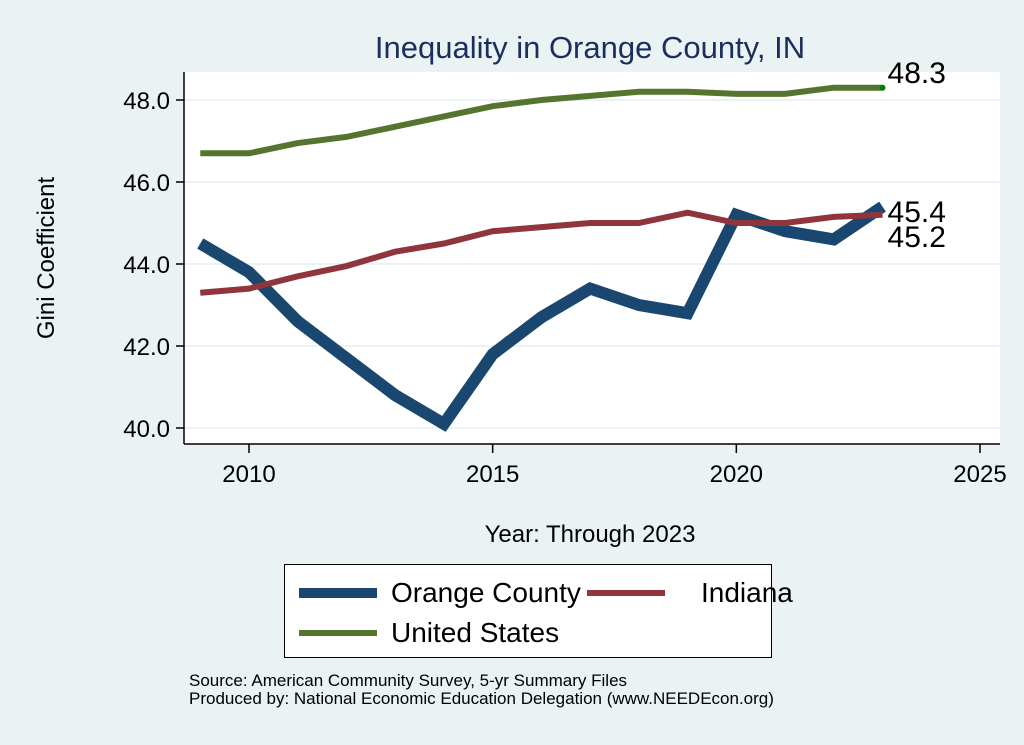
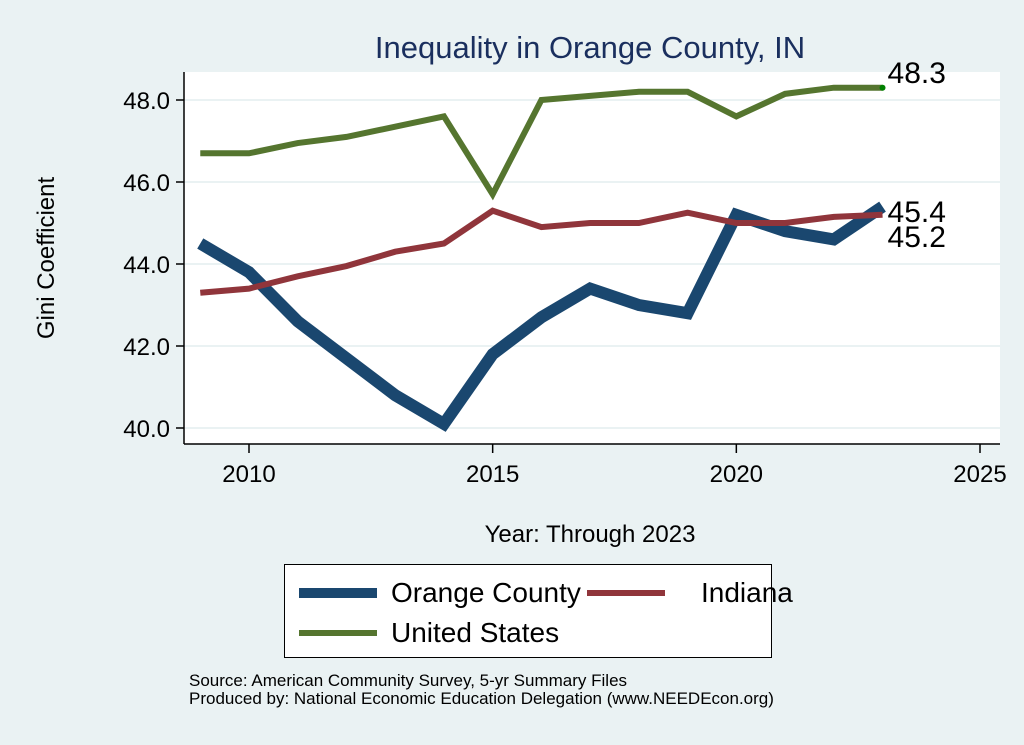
Indiana/2015: 44.8 -> 45.3
United States/2015: 47.9 -> 45.7
United States/2020: 48.1 -> 47.6
